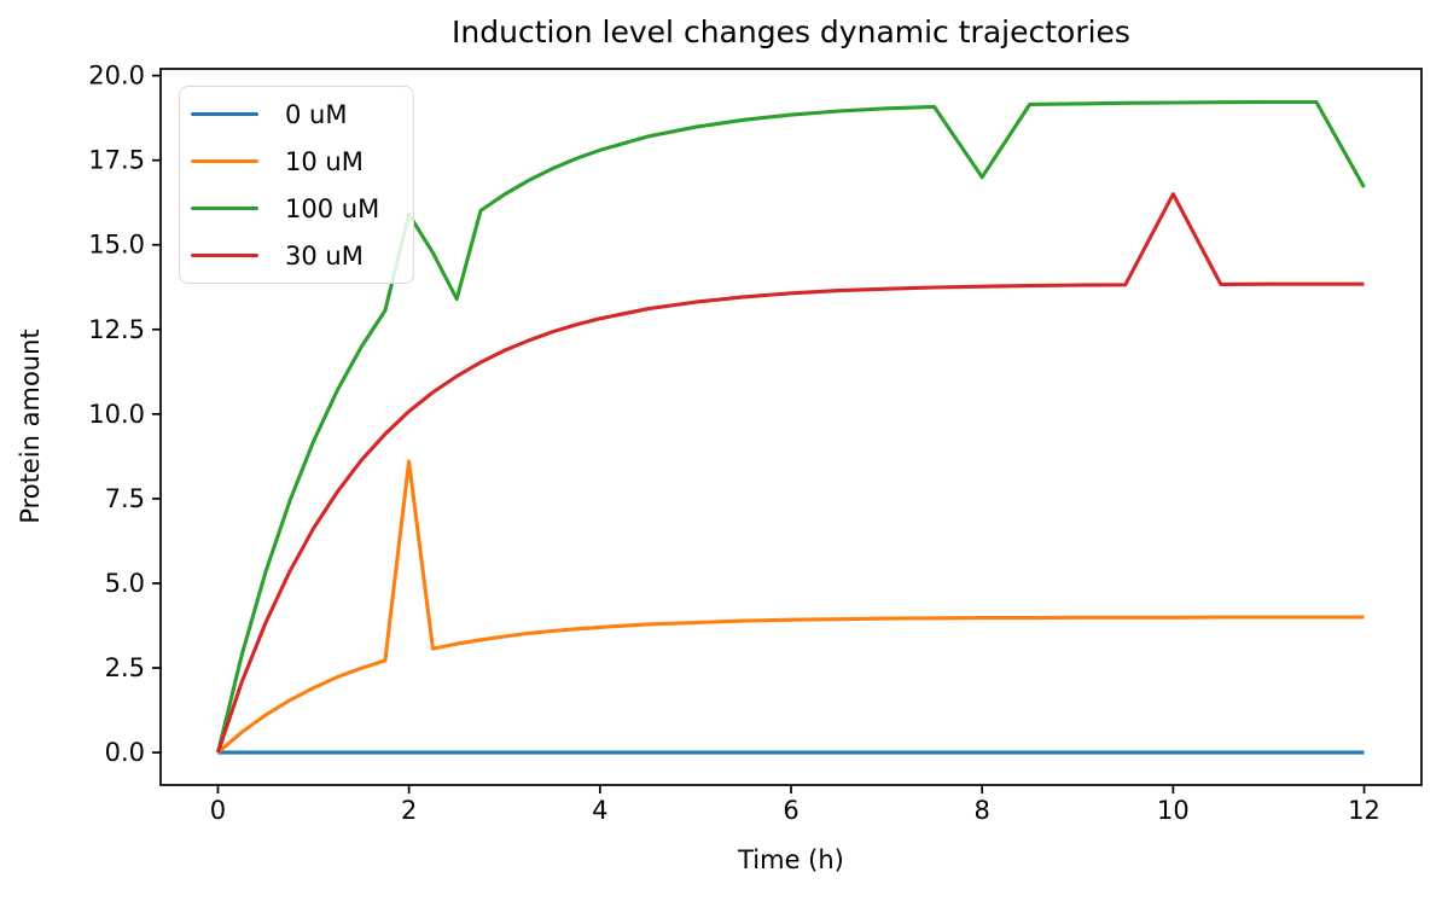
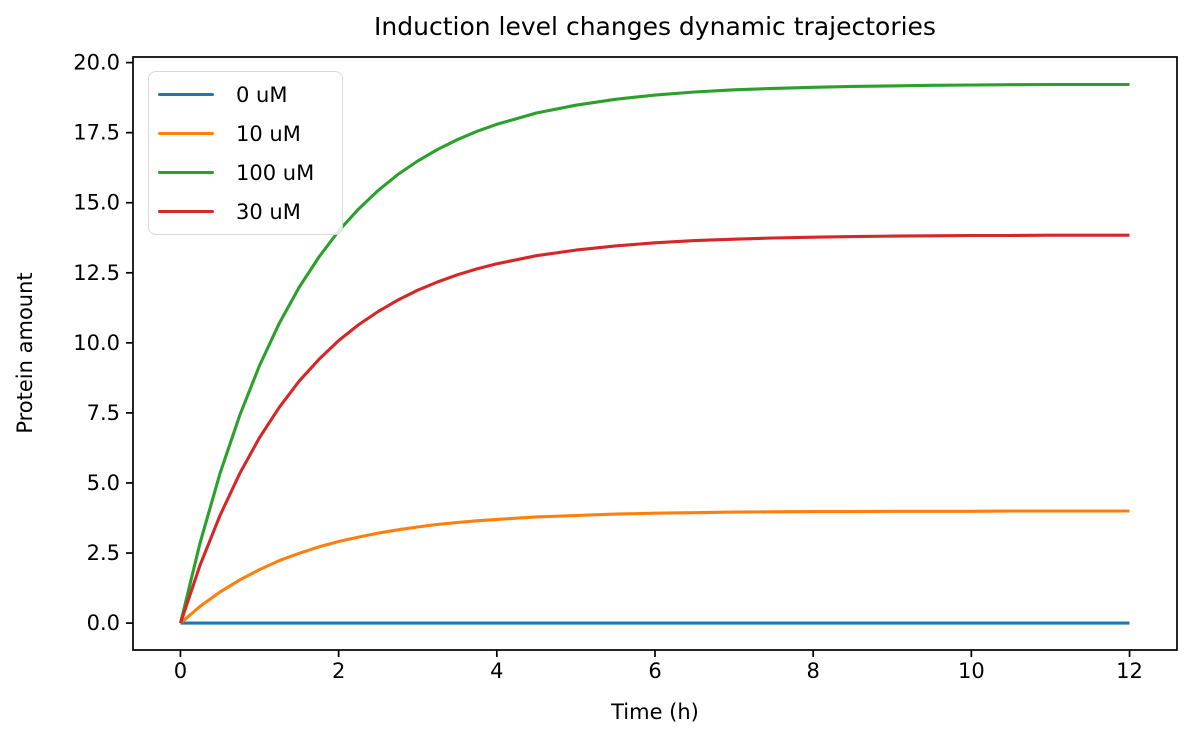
10 uM/2: 8.6 -> 2.9
100 uM/2: 15.9 -> 14.0
100 uM/2.5: 13.4 -> 15.4
100 uM/8: 17.0 -> 19.1
30 uM/10: 16.5 -> 13.8
100 uM/12: 16.7 -> 19.2
